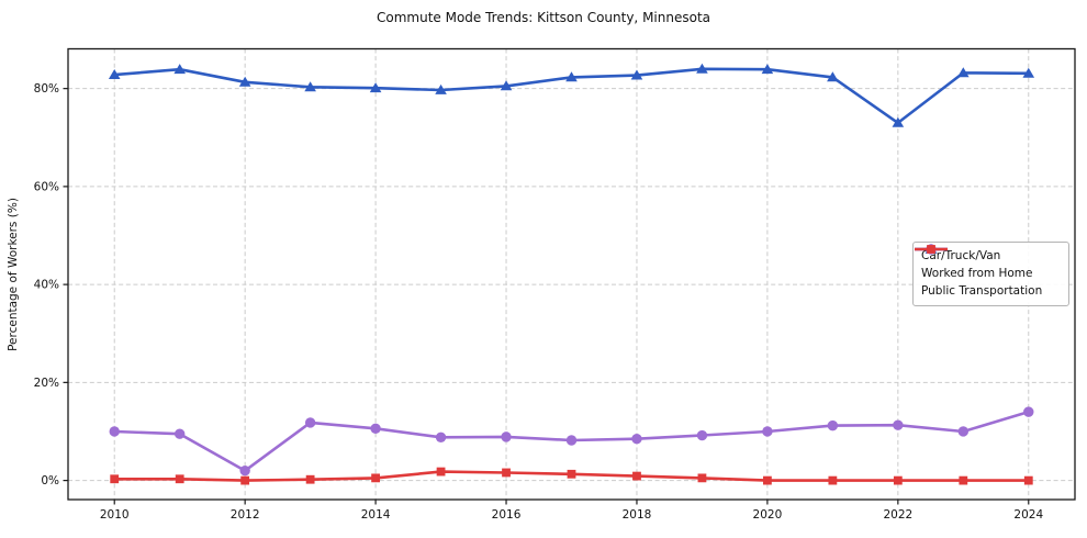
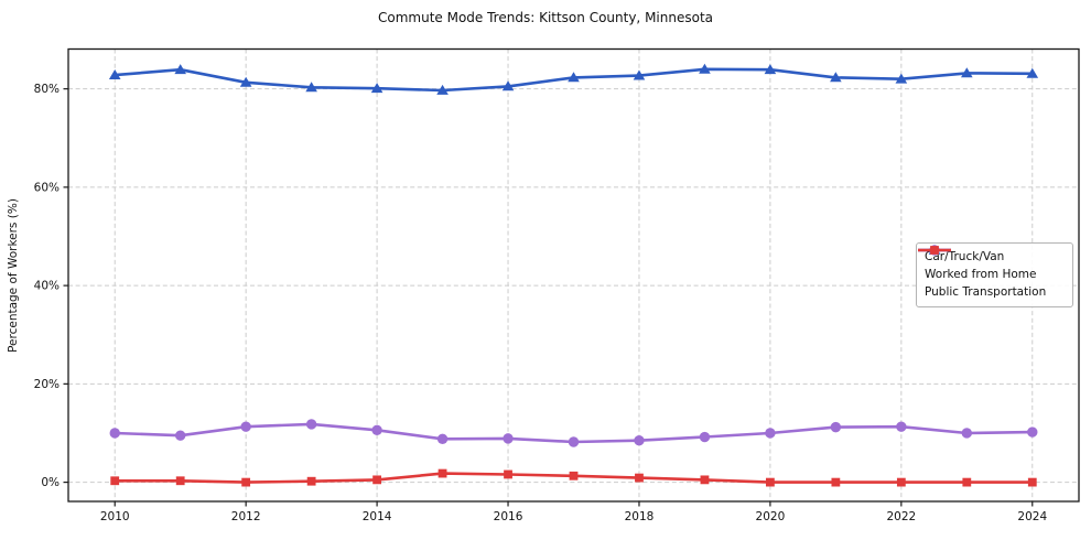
Worked from Home/2012: 2% -> 11%
Car/Truck/Van/2022: 73% -> 82%
Worked from Home/2024: 14% -> 10%
